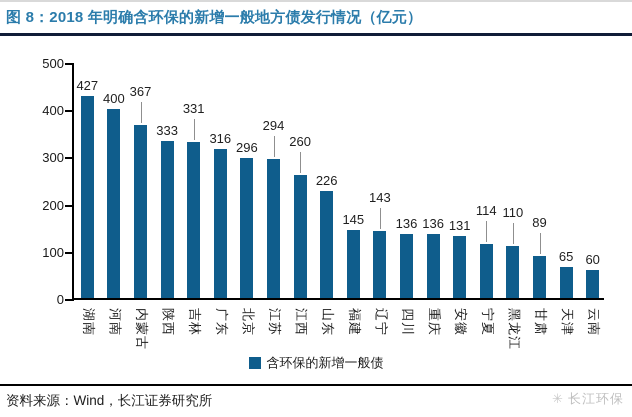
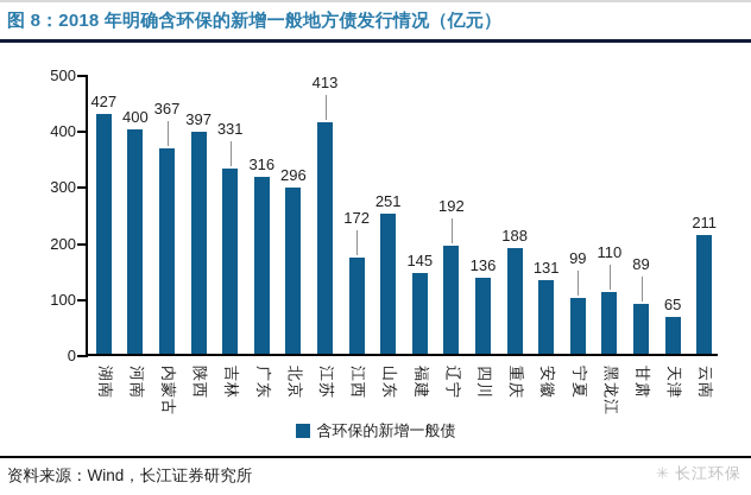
陕西: 333 -> 397
江苏: 294 -> 413
江西: 260 -> 172
山东: 226 -> 251
辽宁: 143 -> 192
重庆: 136 -> 188
宁夏: 114 -> 99
云南: 60 -> 211
